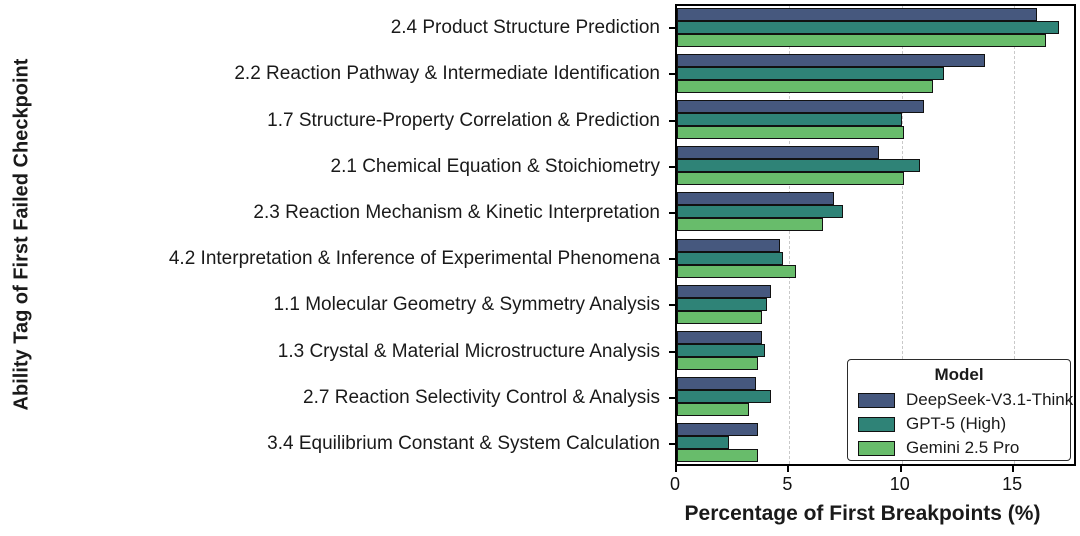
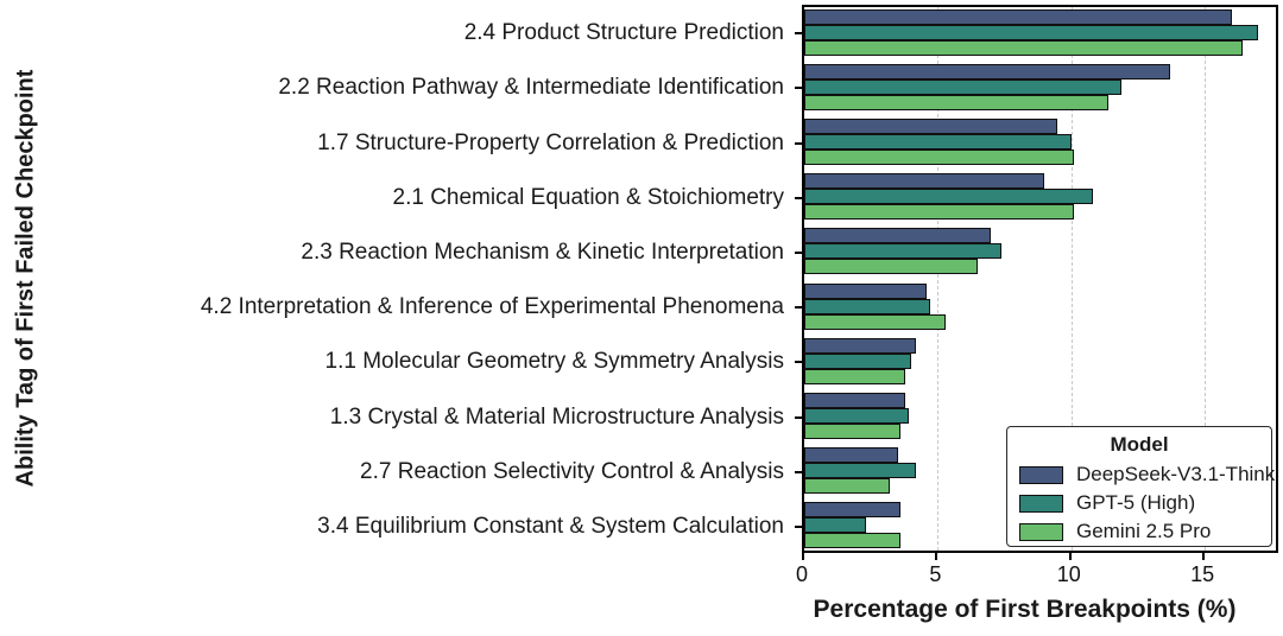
DeepSeek-V3.1-Think/1.7 Structure-Property Correlation & Prediction: 11.0 -> 9.5
